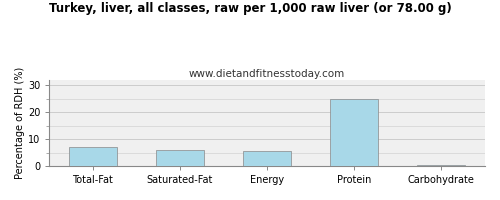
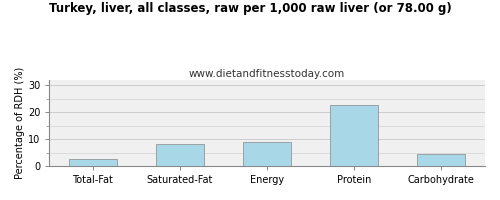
Total-Fat: 7.0 -> 2.5
Saturated-Fat: 6.0 -> 8.0
Energy: 5.5 -> 9.0
Protein: 25.0 -> 22.5
Carbohydrate: 0.3 -> 4.5
